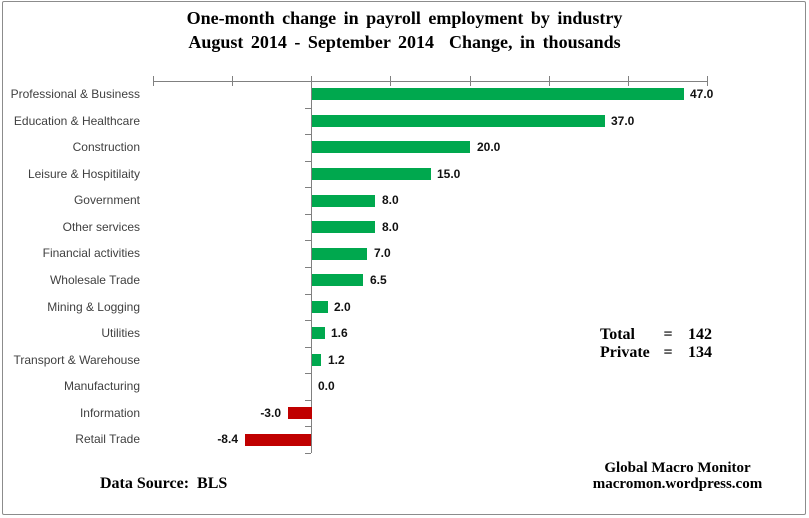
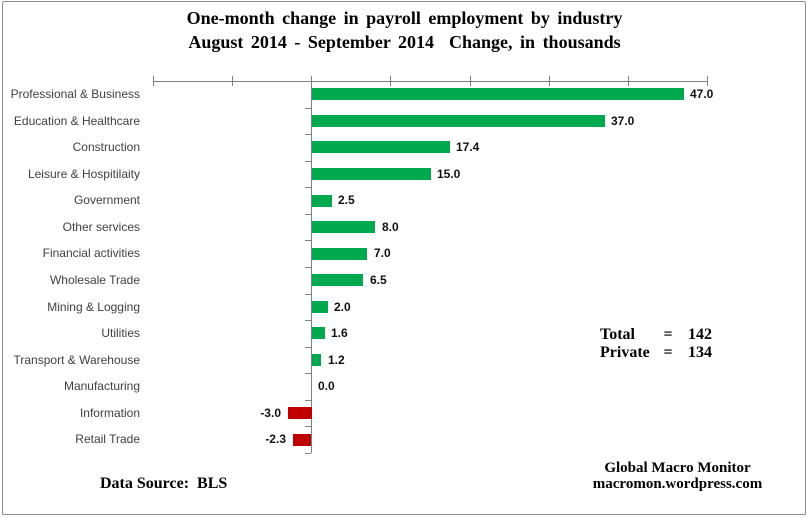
Construction: 20.0 -> 17.4
Government: 8.0 -> 2.5
Retail Trade: -8.4 -> -2.3
